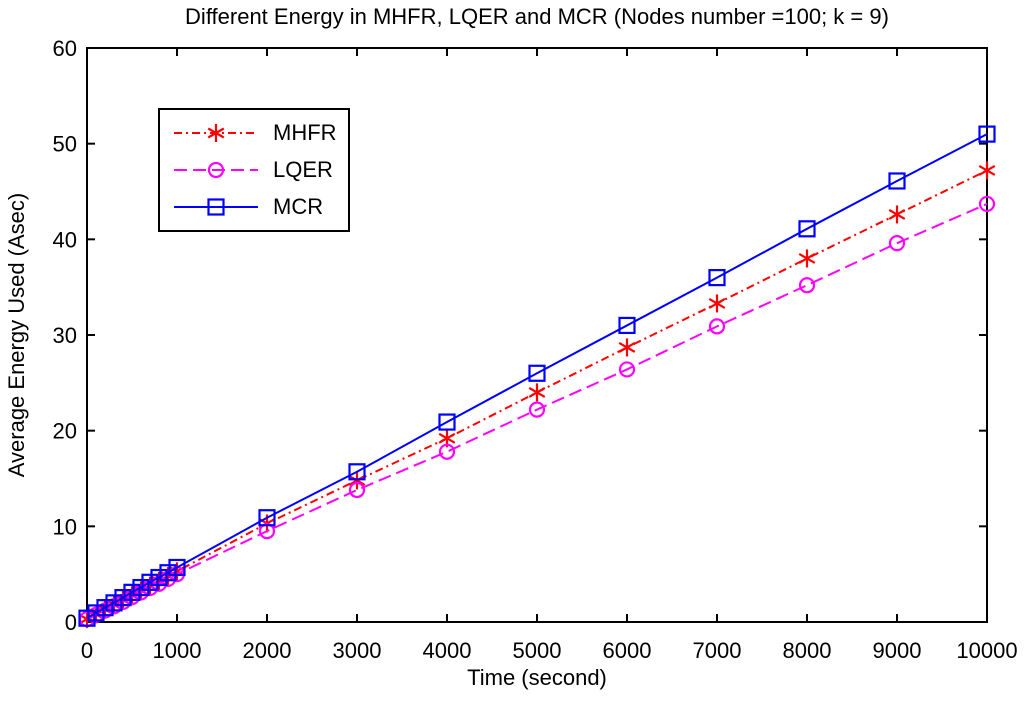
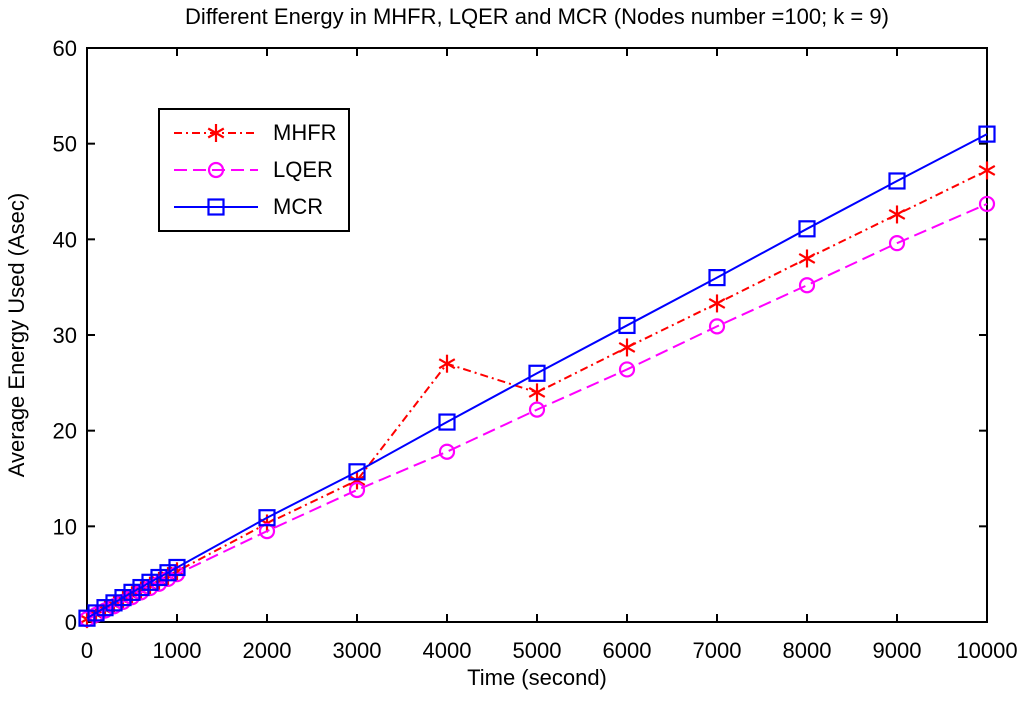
MHFR/4000: 19 -> 27
